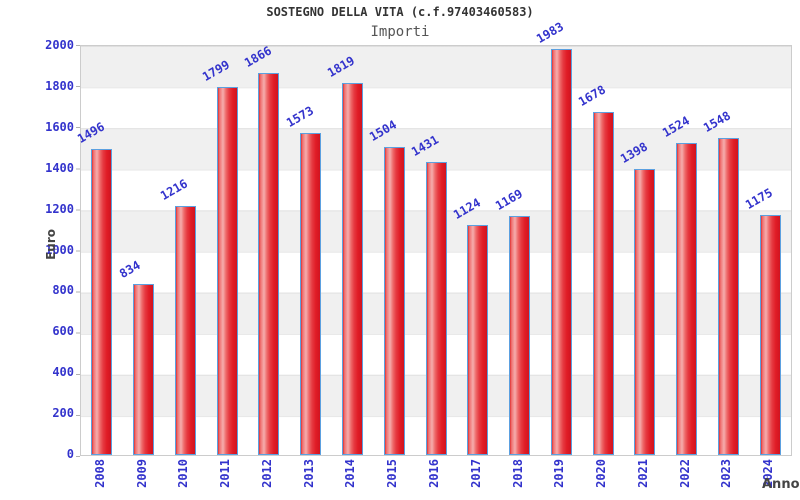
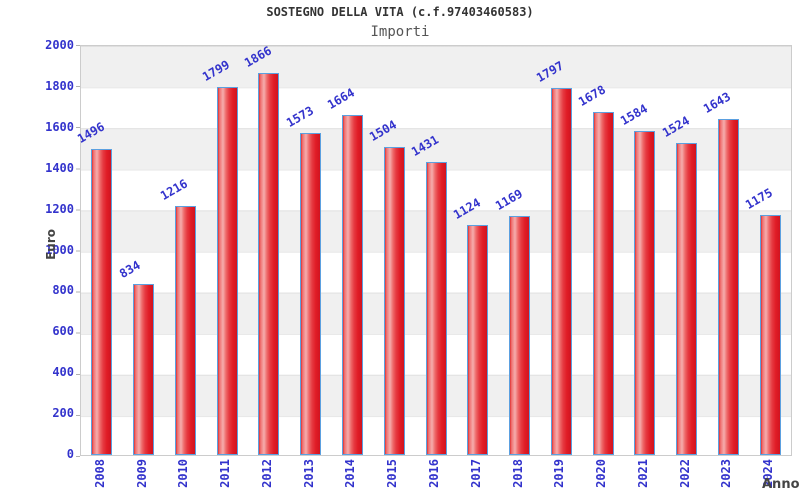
2014: 1819 -> 1664
2019: 1983 -> 1797
2021: 1398 -> 1584
2023: 1548 -> 1643
